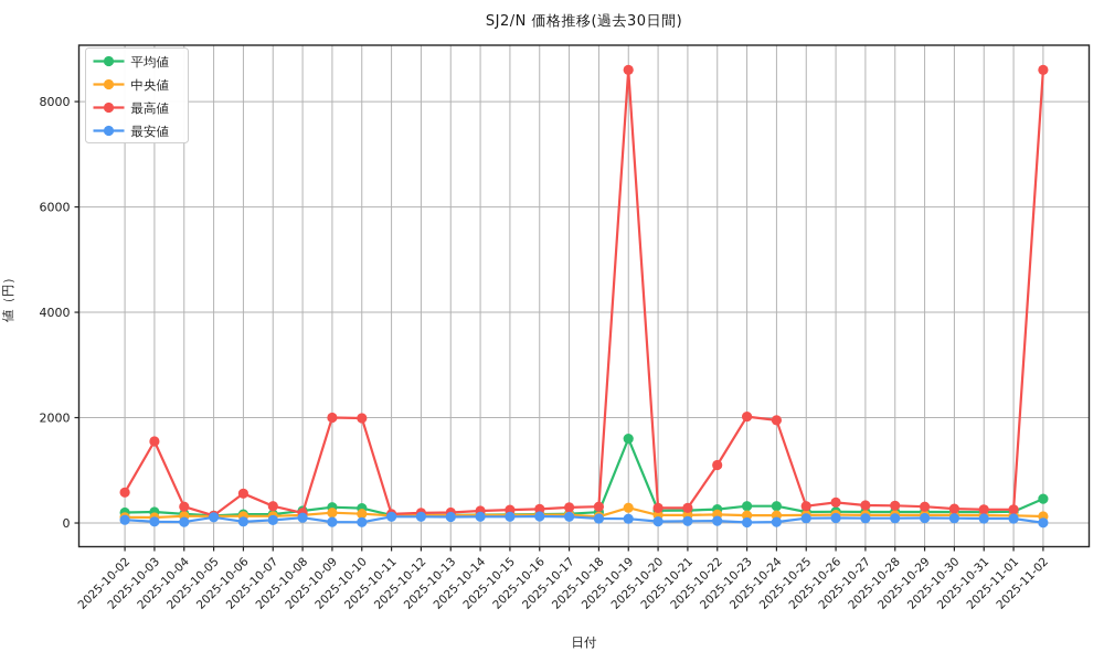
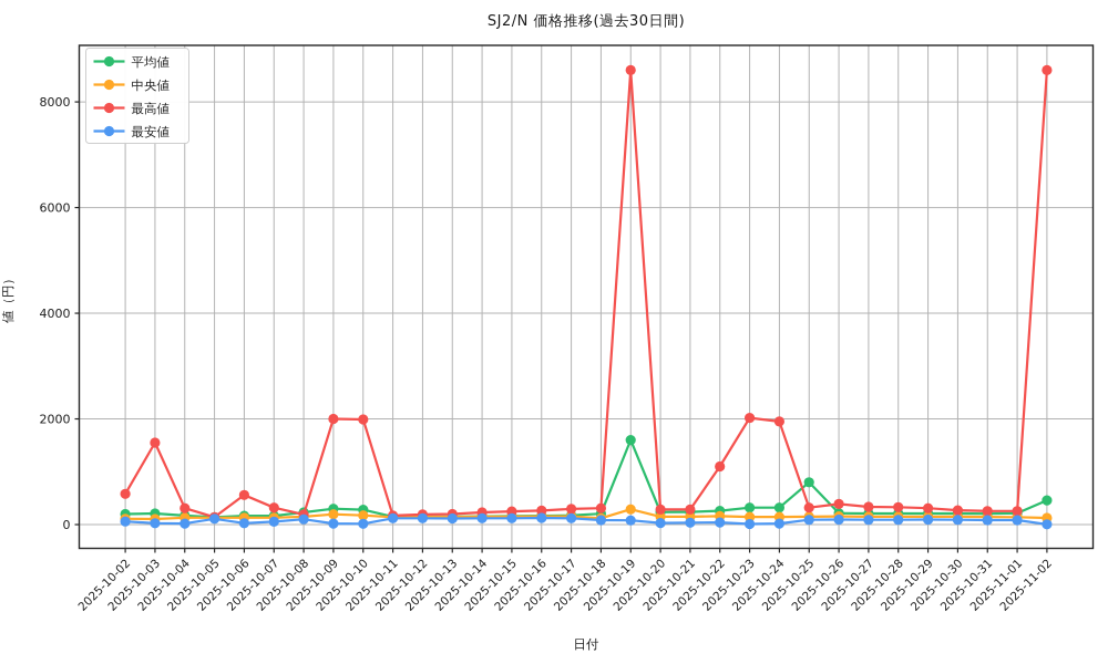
平均値/2025-10-25: 200 -> 800
